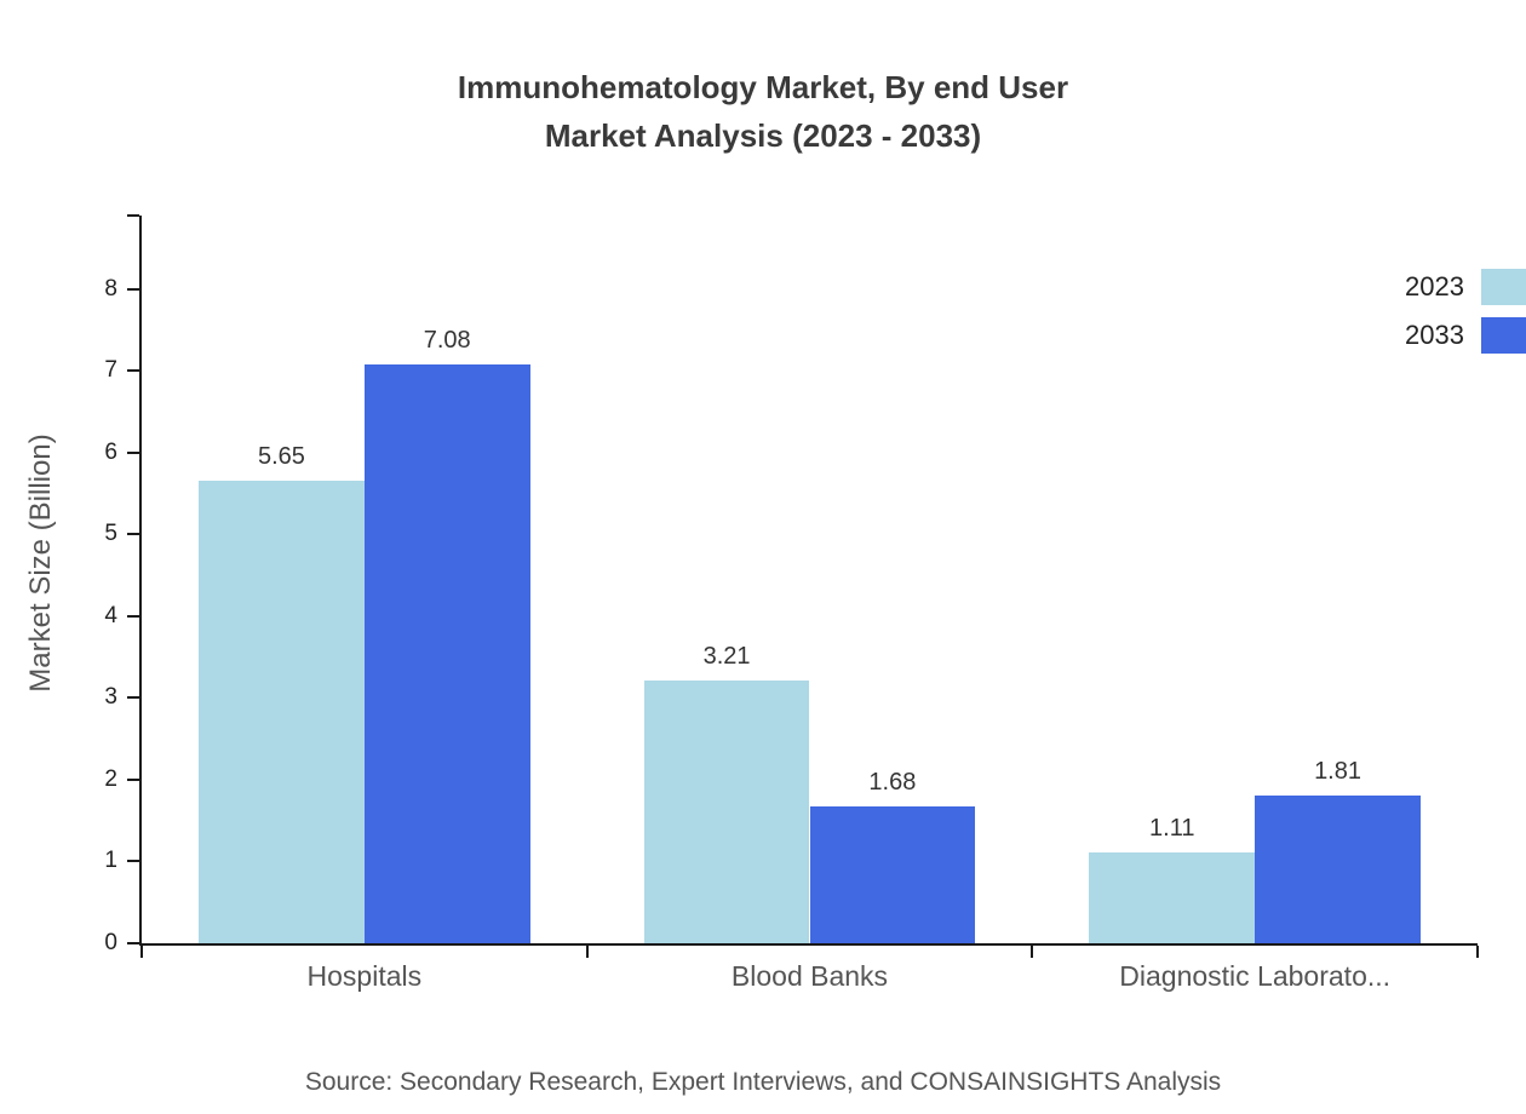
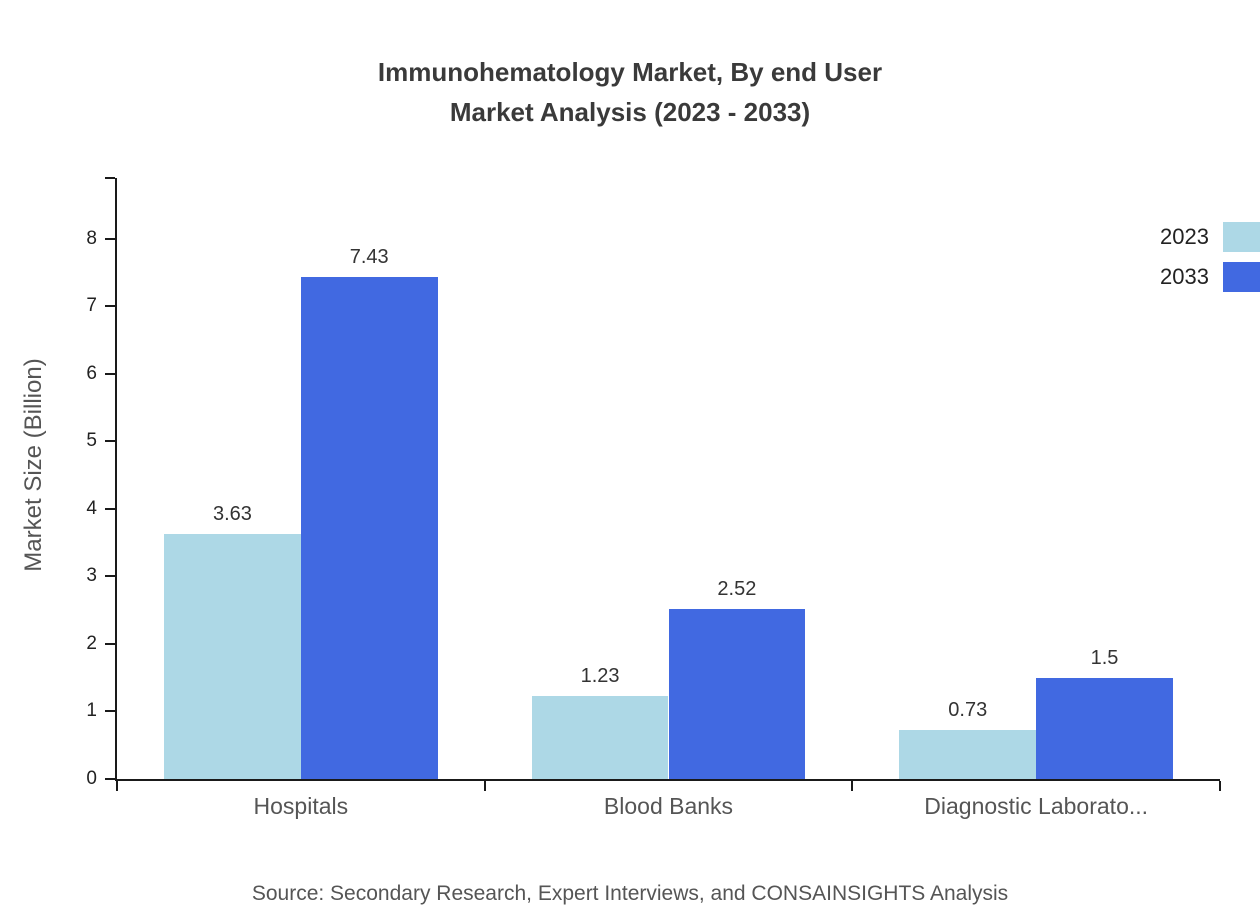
2023/Hospitals: 5.65 -> 3.63
2033/Hospitals: 7.08 -> 7.43
2023/Blood Banks: 3.21 -> 1.23
2033/Blood Banks: 1.68 -> 2.52
2023/Diagnostic Laborato...: 1.11 -> 0.73
2033/Diagnostic Laborato...: 1.81 -> 1.5
